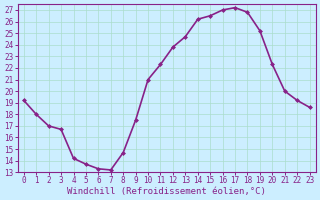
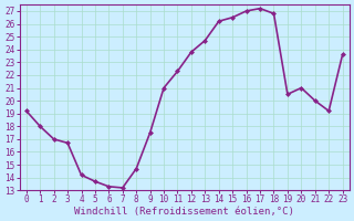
19: 25.2 -> 20.5
20: 22.3 -> 21.0
23: 18.6 -> 23.6
